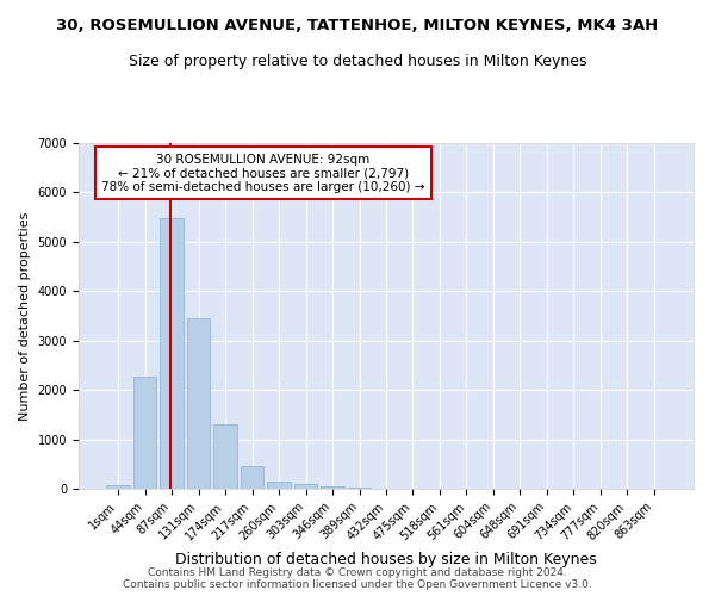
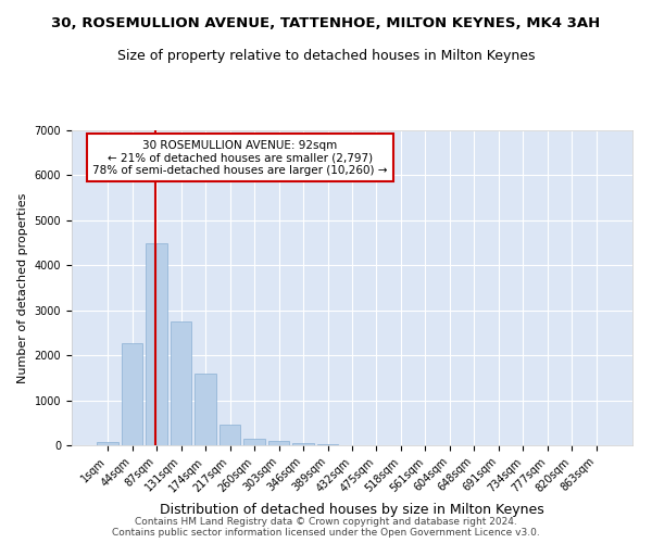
87sqm: 5480 -> 4500
131sqm: 3450 -> 2750
174sqm: 1300 -> 1600
